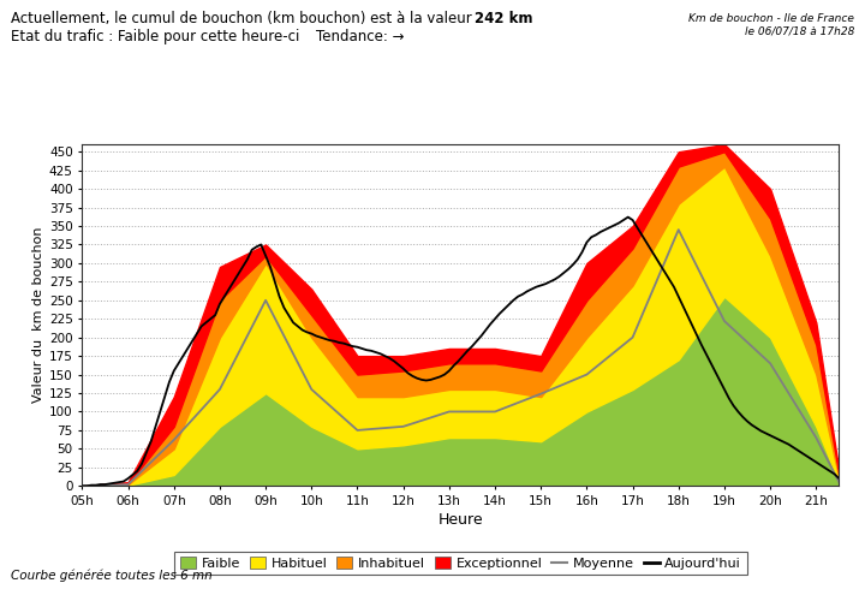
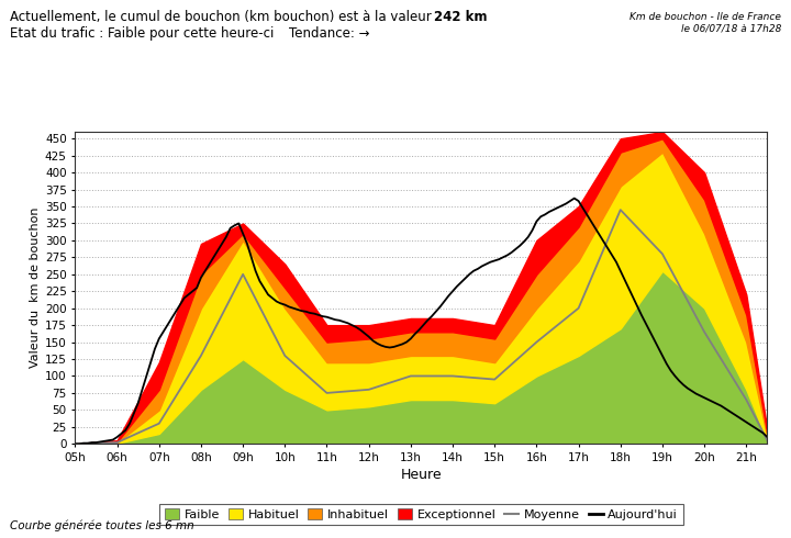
Moyenne/07h: 62 -> 30
Moyenne/15h: 124 -> 95
Moyenne/19h: 222 -> 280
